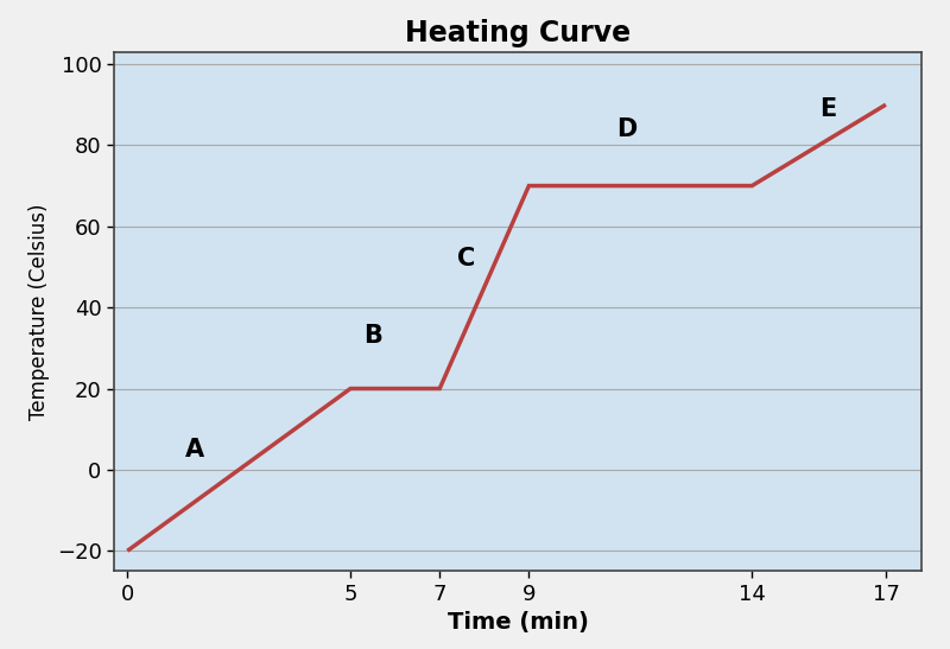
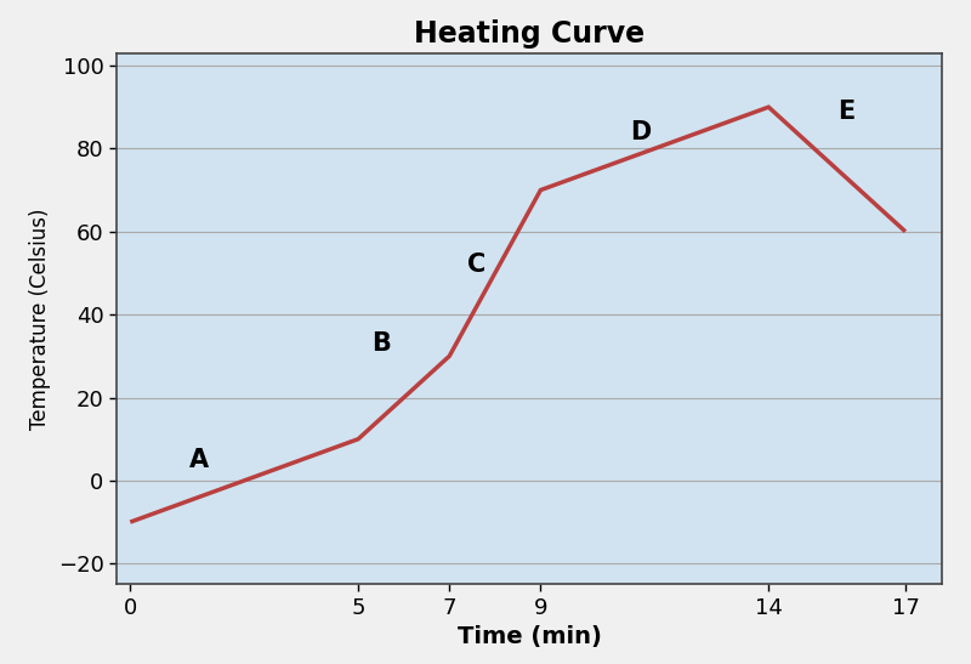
0: -20 -> -10
5: 20 -> 10
7: 20 -> 30
14: 70 -> 90
17: 90 -> 60
